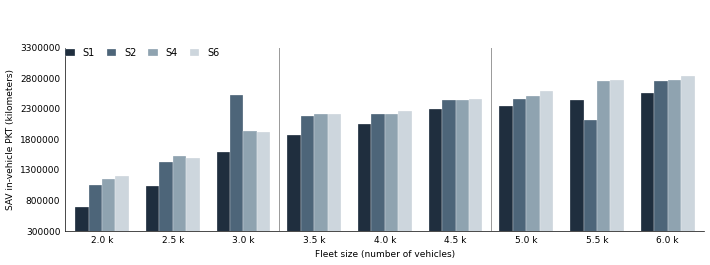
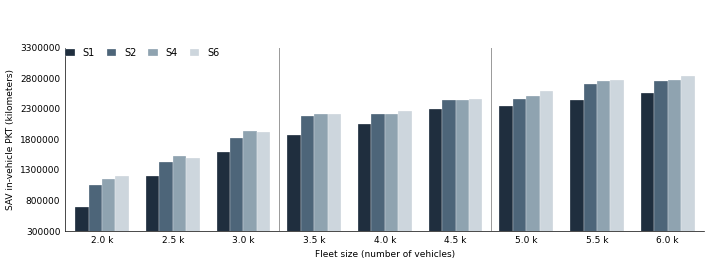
S1/2.5 k: 1040000 -> 1200000
S2/3.0 k: 2520000 -> 1830000
S2/5.5 k: 2120000 -> 2700000
